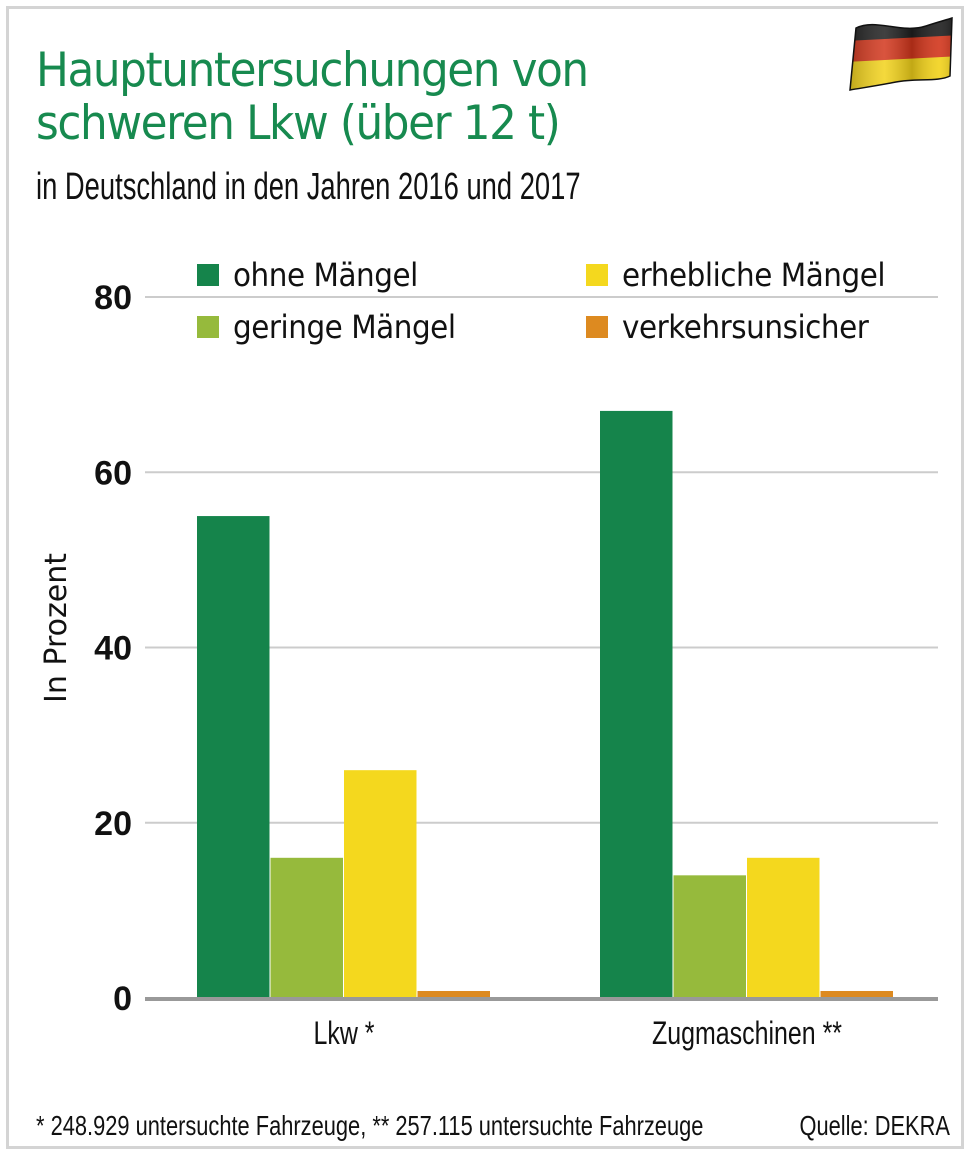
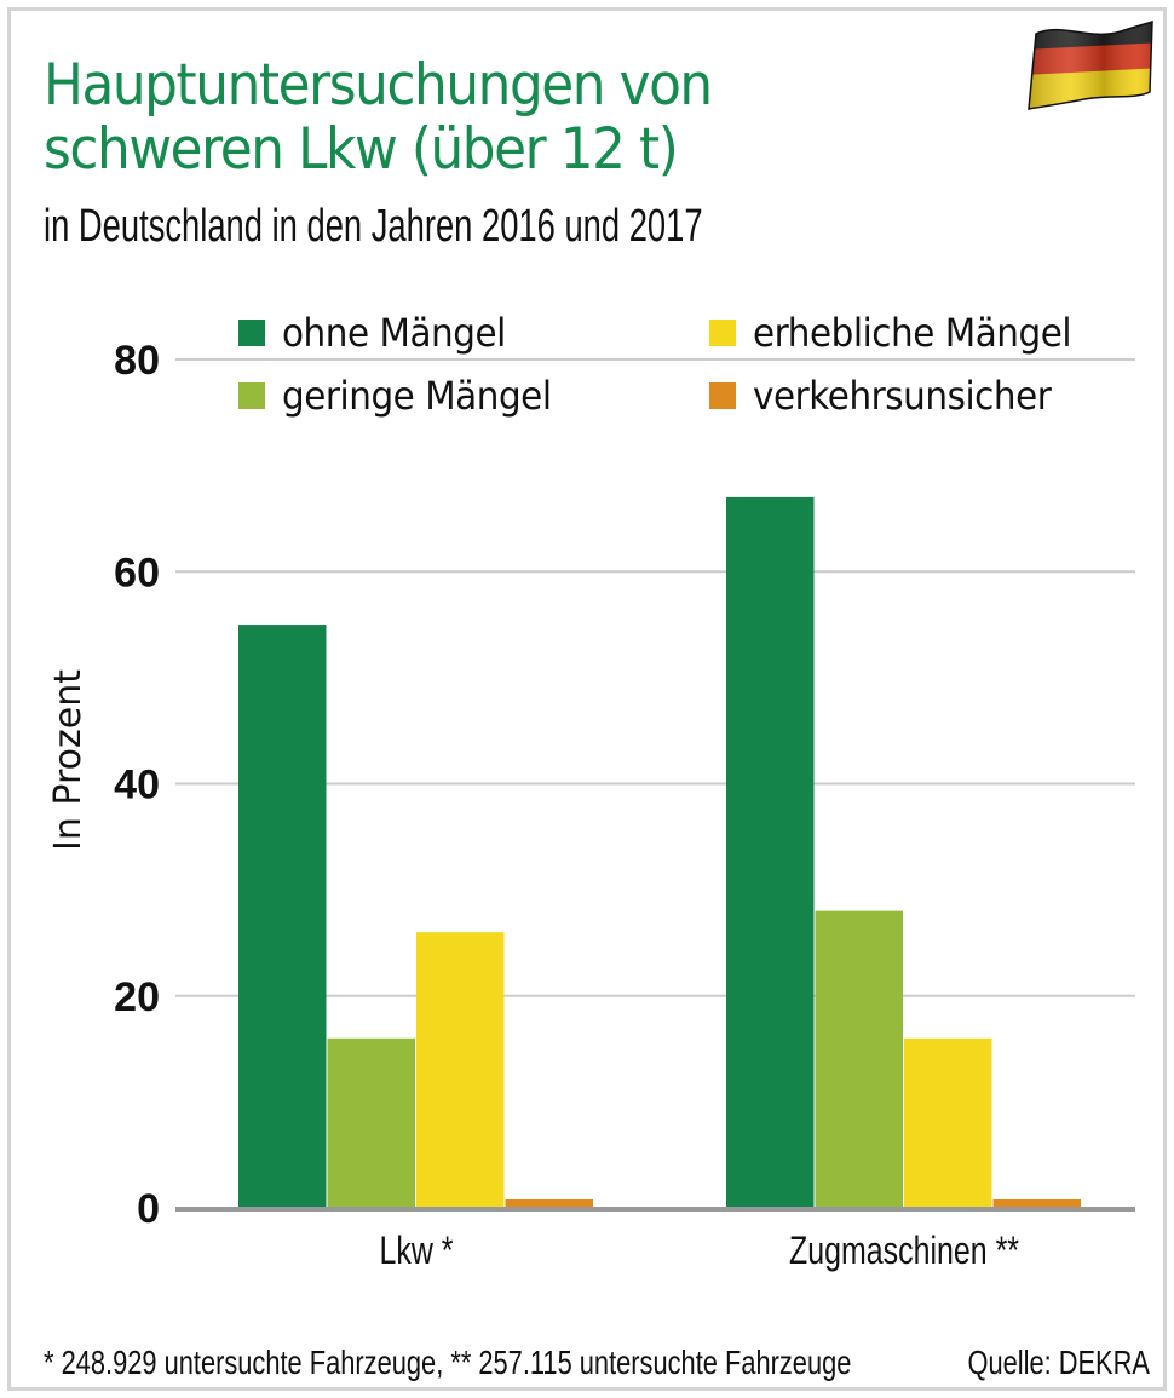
geringe Mängel/Zugmaschinen **: 14 -> 28
